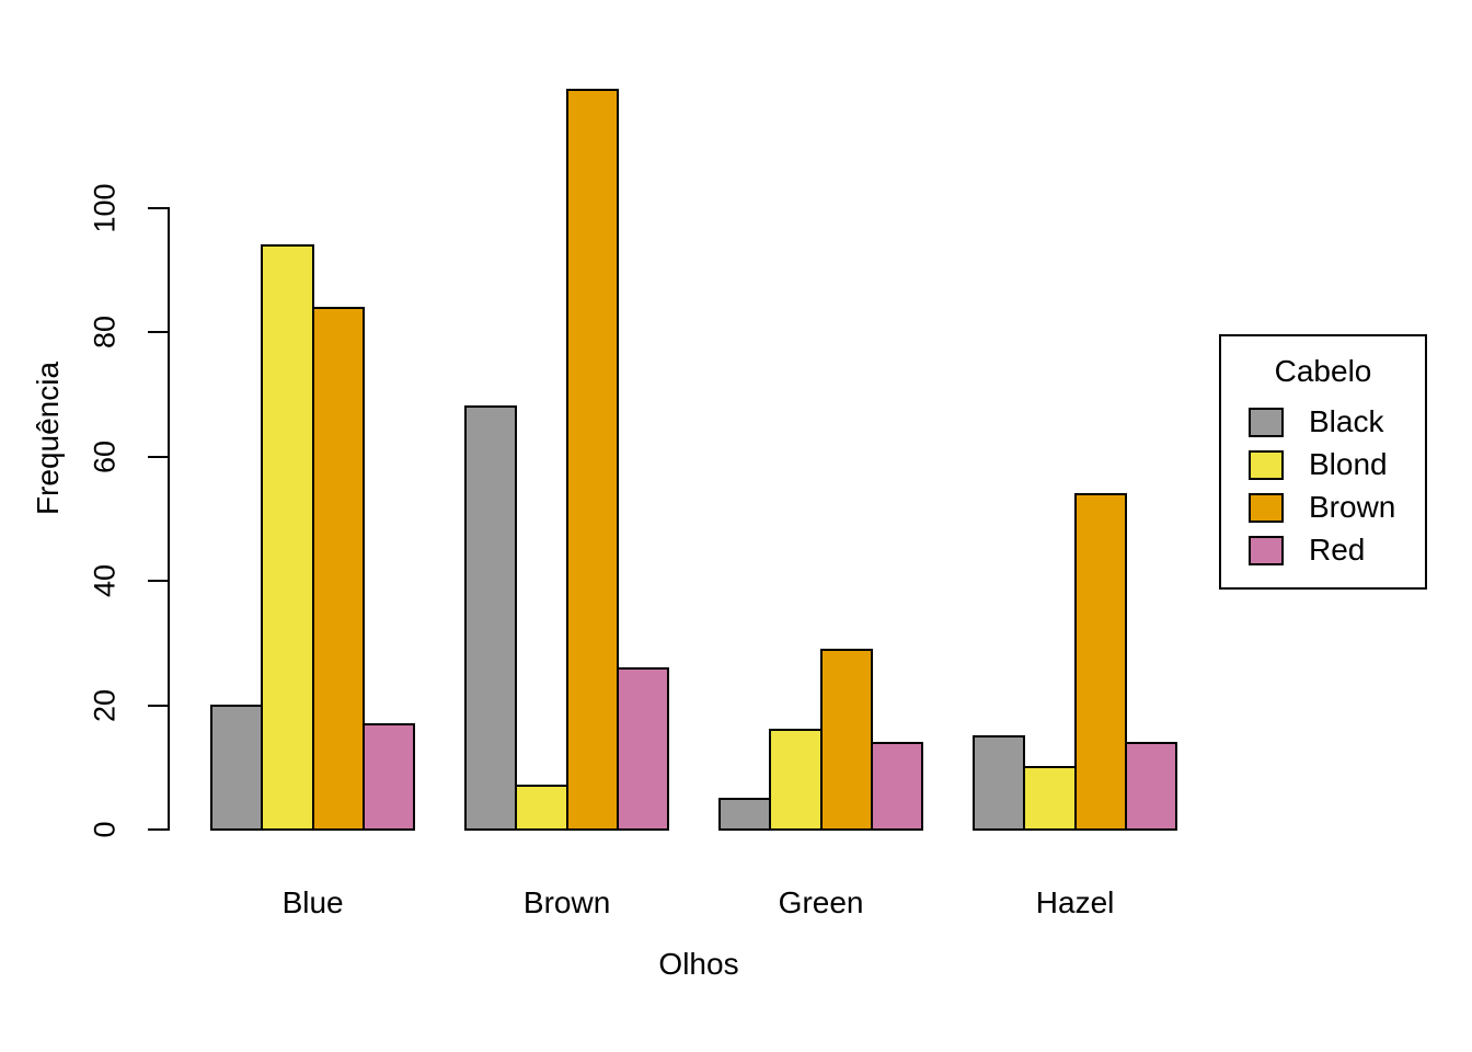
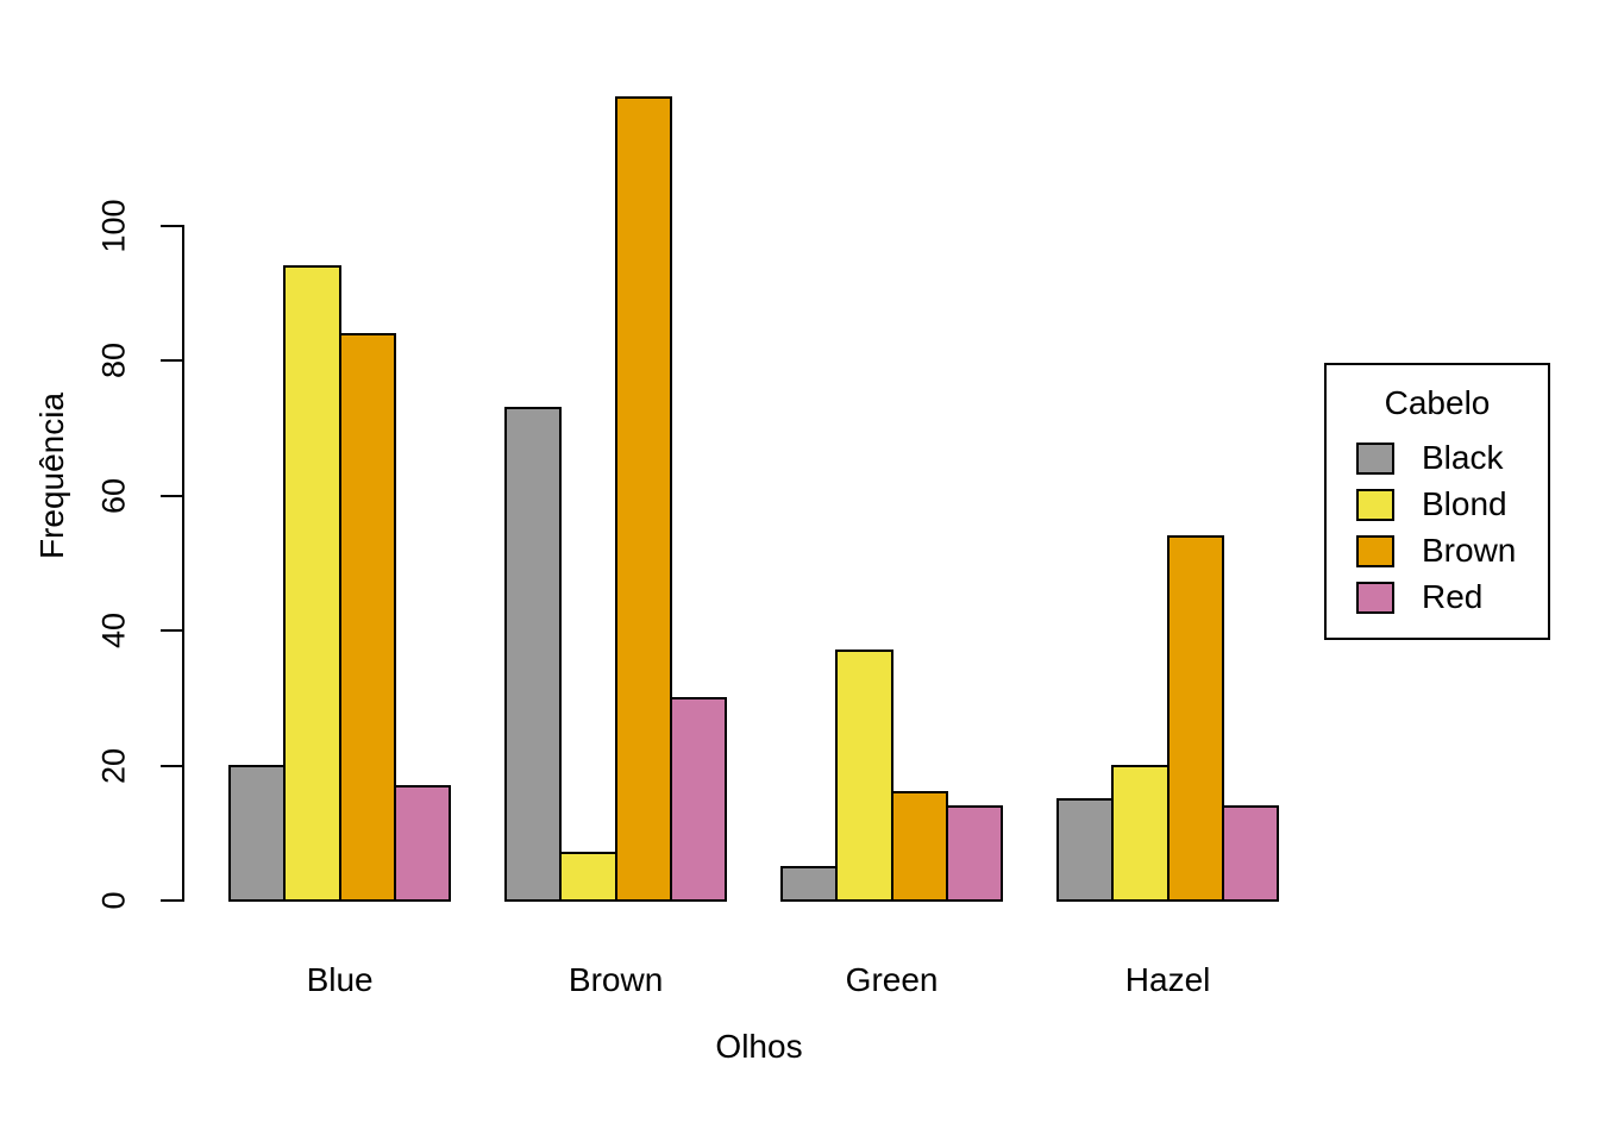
Black/Brown: 68 -> 73
Red/Brown: 26 -> 30
Blond/Green: 16 -> 37
Brown/Green: 29 -> 16
Blond/Hazel: 10 -> 20
